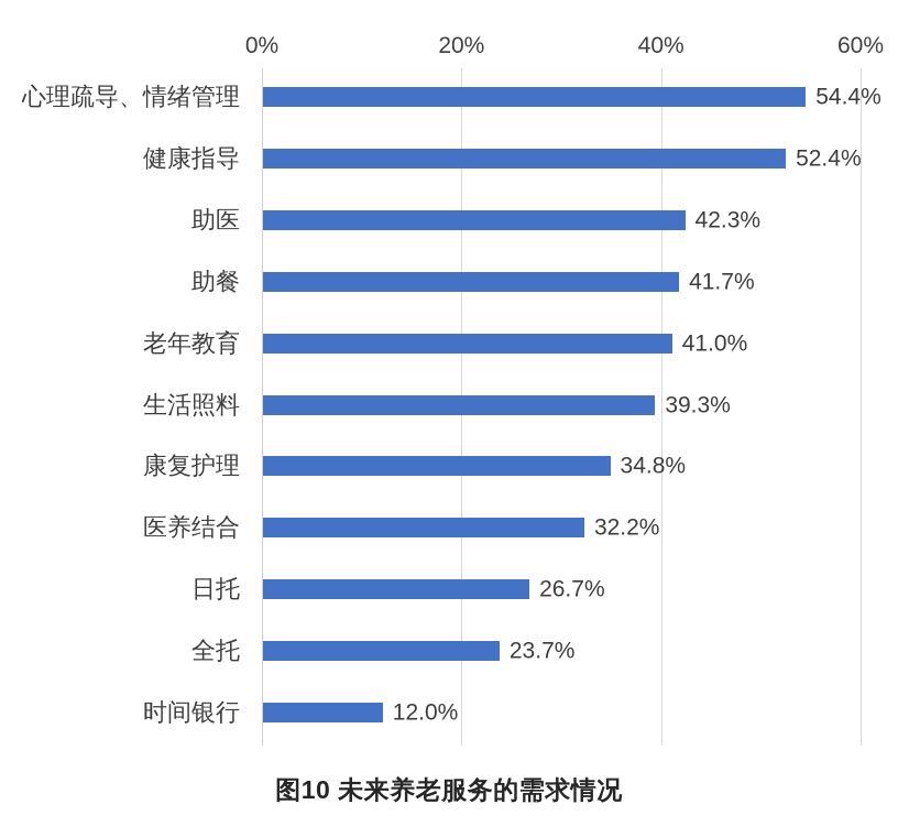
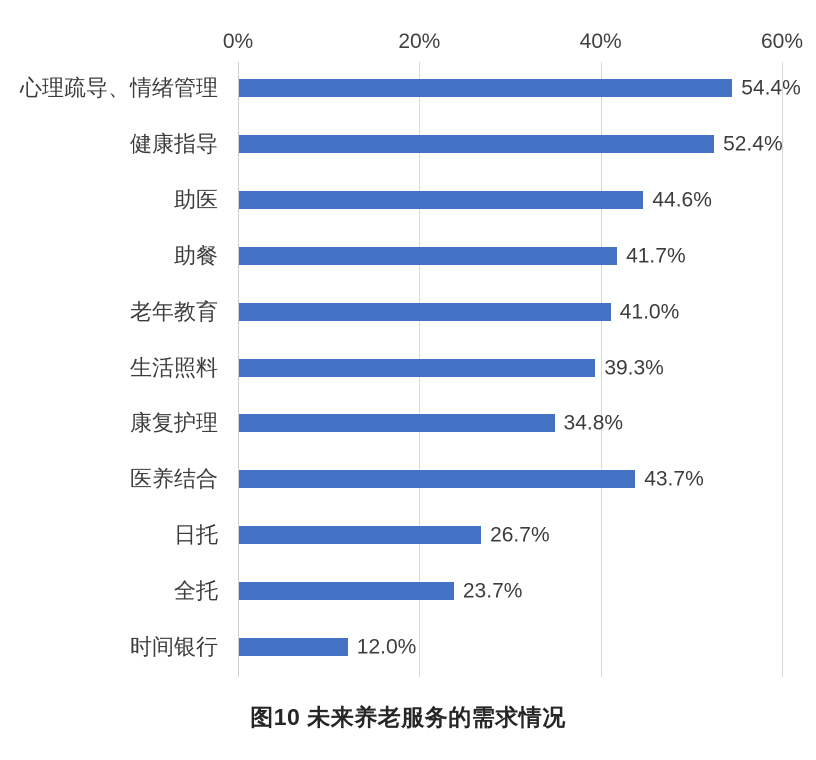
助医: 42.3% -> 44.6%
医养结合: 32.2% -> 43.7%
